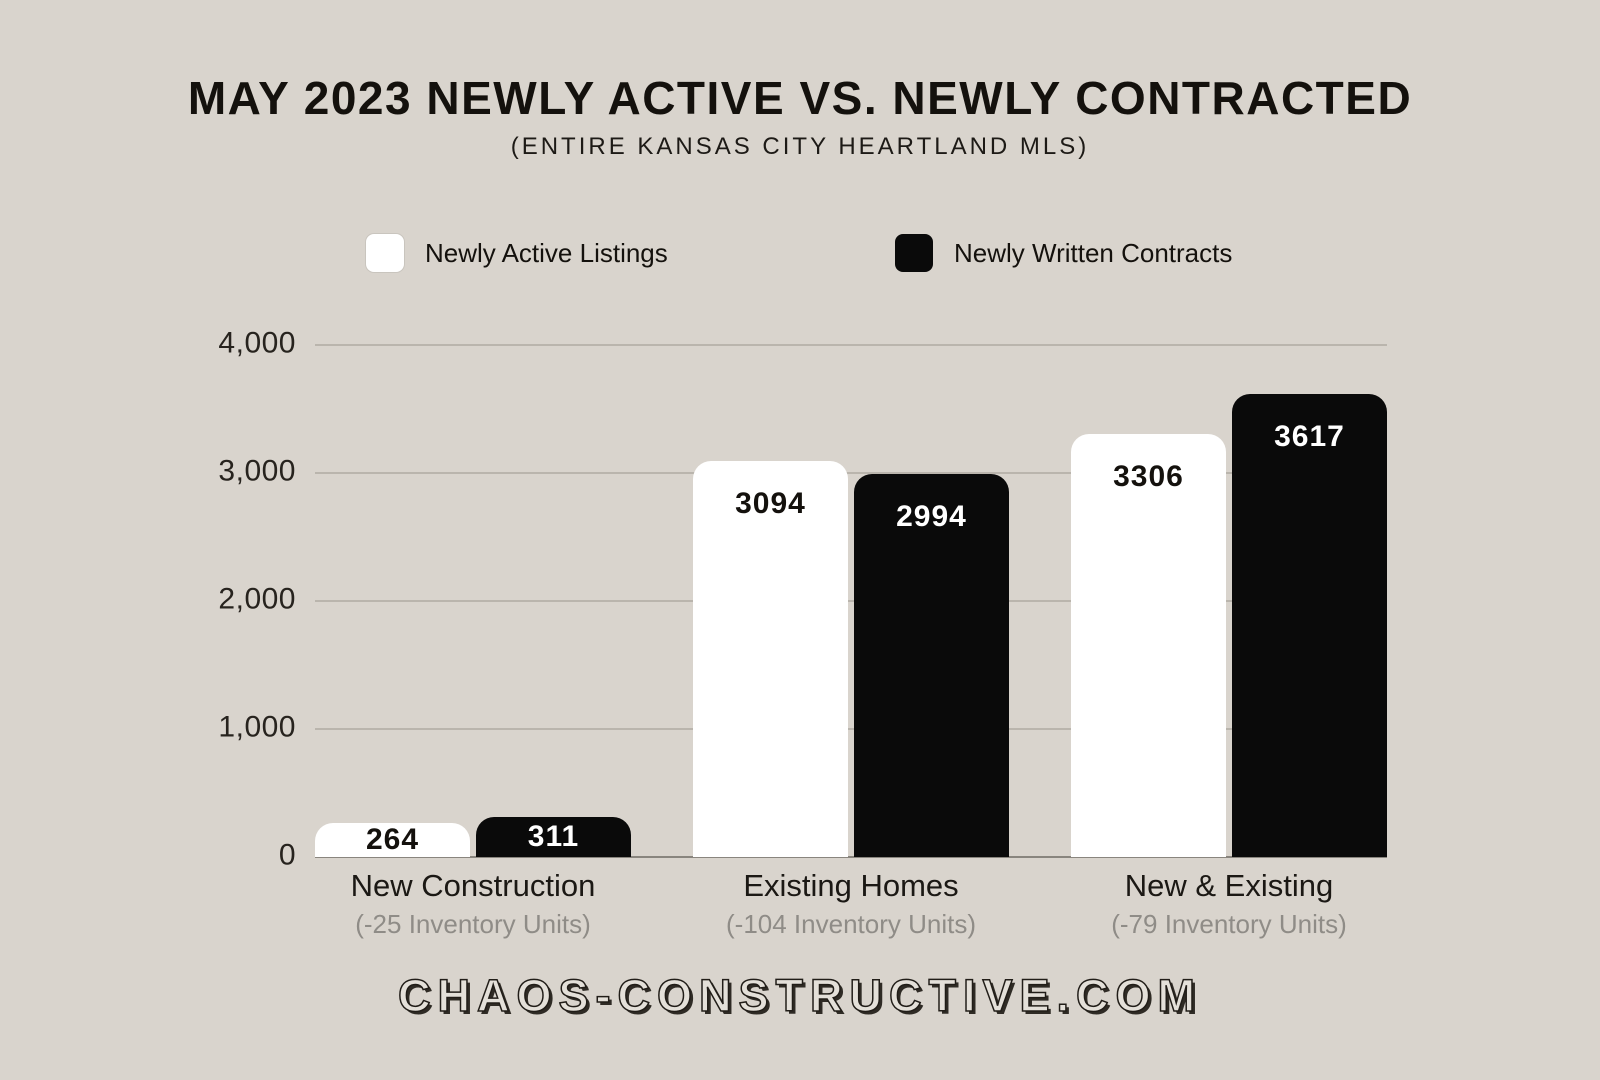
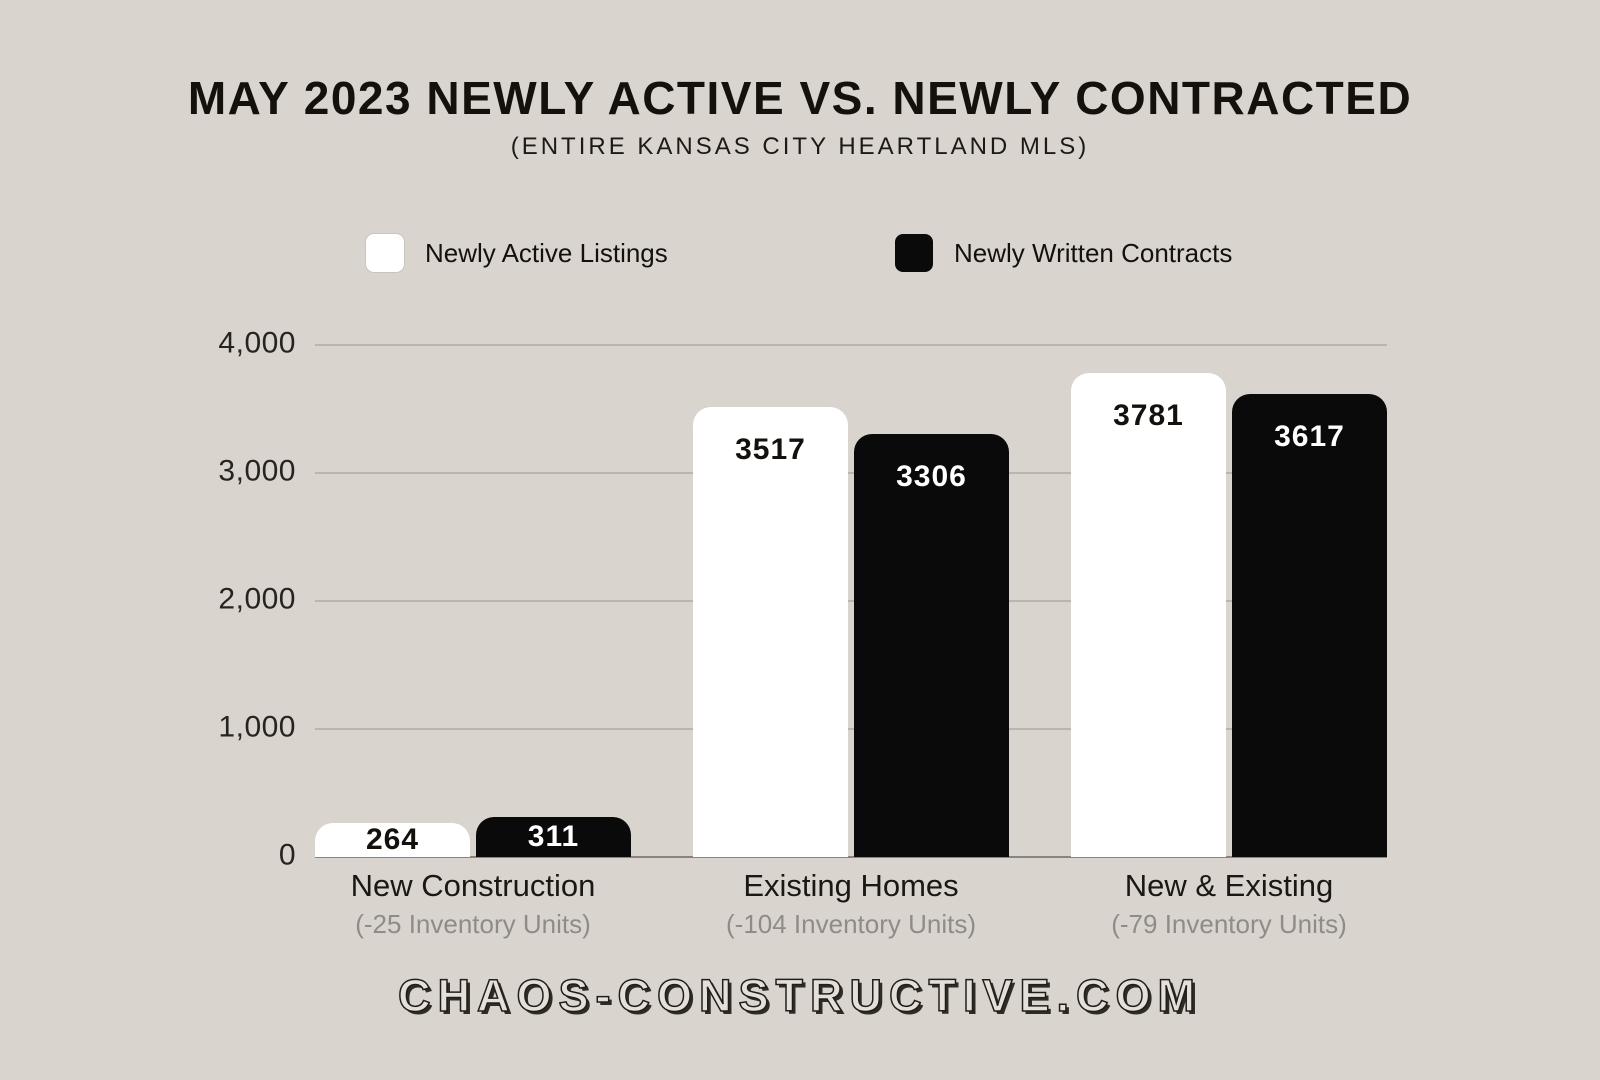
Newly Active Listings/Existing Homes: 3094 -> 3517
Newly Written Contracts/Existing Homes: 2994 -> 3306
Newly Active Listings/New & Existing: 3306 -> 3781
